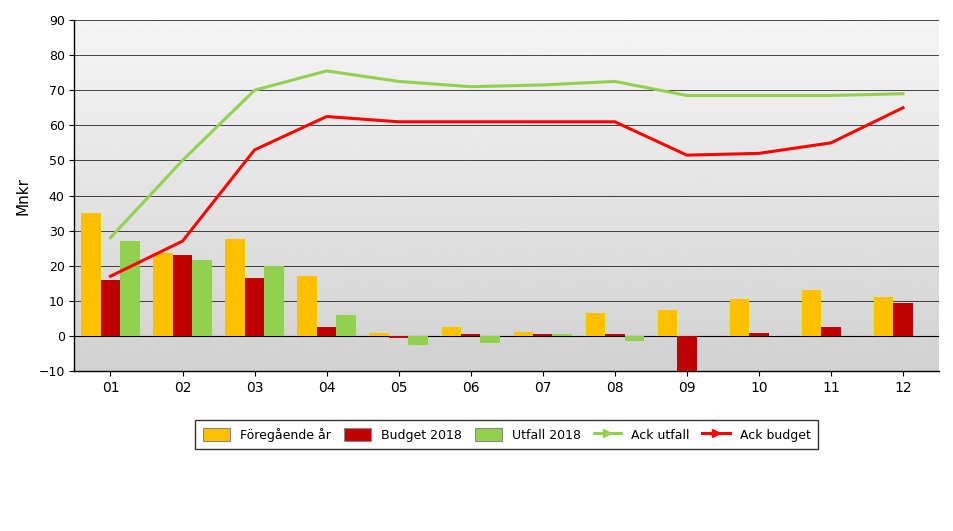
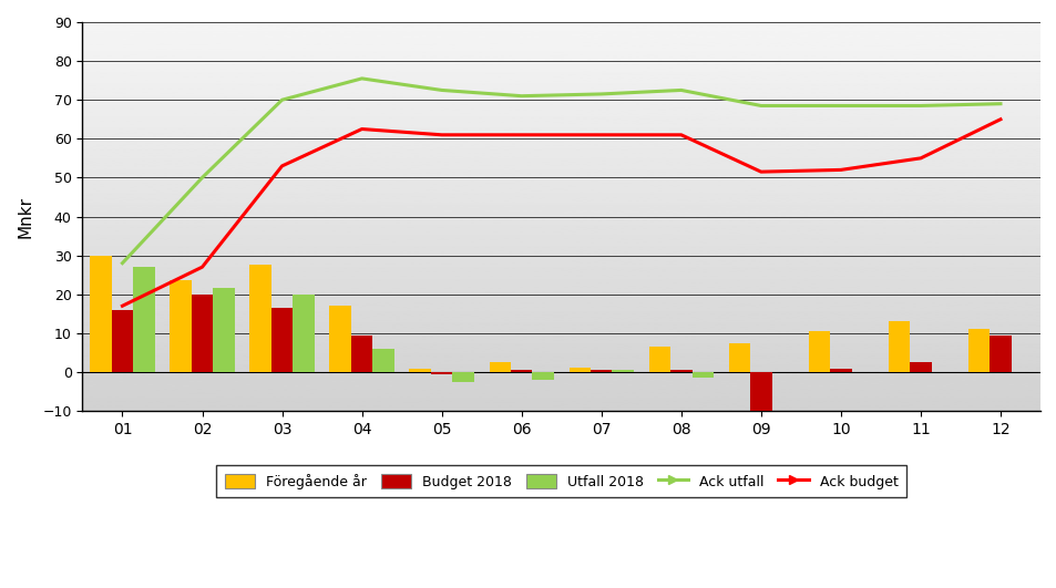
Föregående år/01: 35.0 -> 30.0
Budget 2018/02: 23.0 -> 20.0
Budget 2018/04: 2.5 -> 9.5
